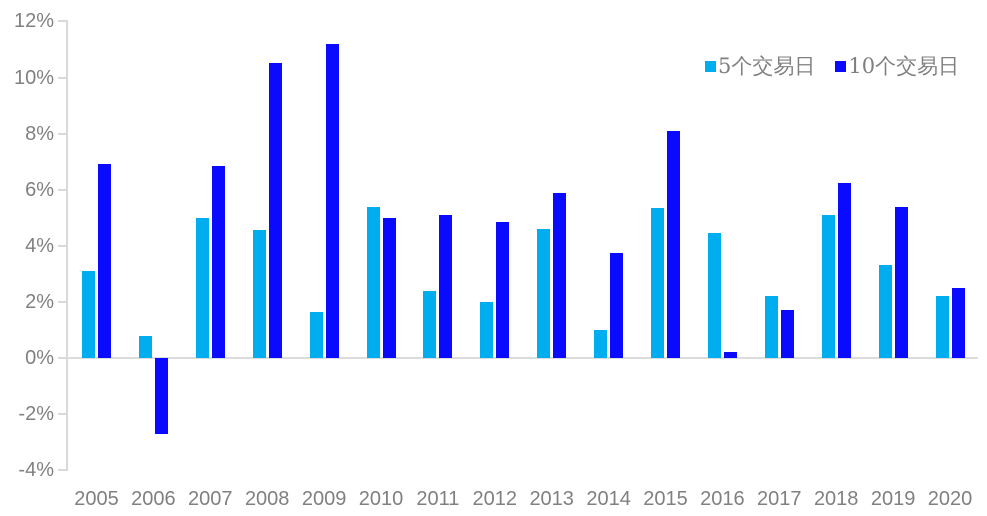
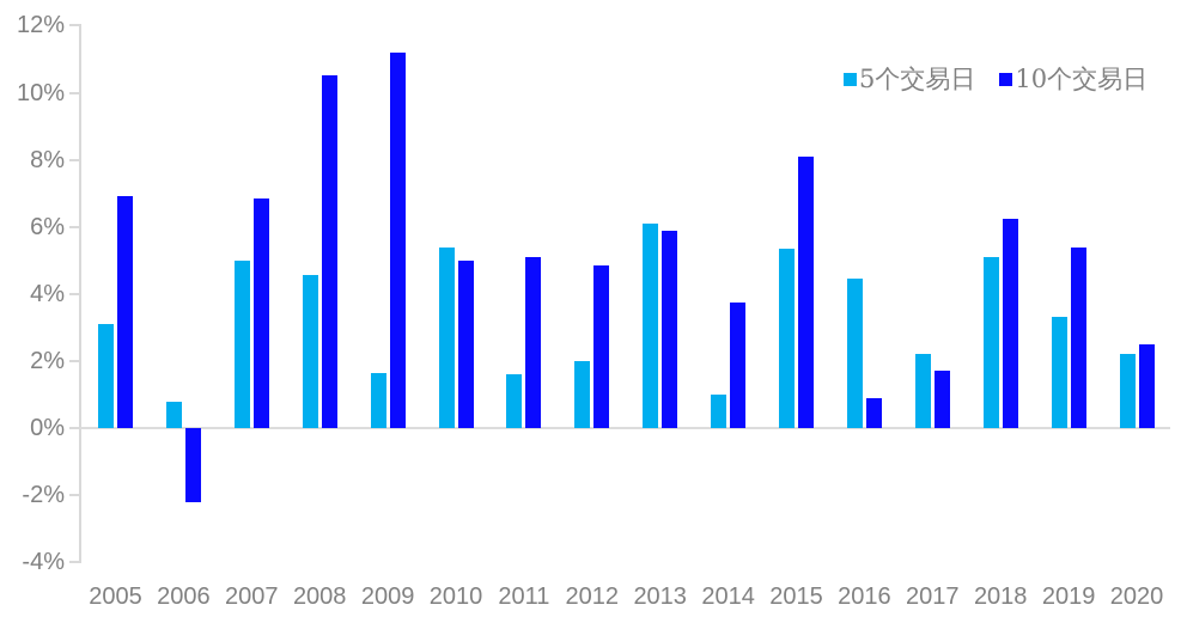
10个交易日/2006: -2.7% -> -2.2%
5个交易日/2011: 2.4% -> 1.6%
5个交易日/2013: 4.6% -> 6.1%
10个交易日/2016: 0.2% -> 0.9%
